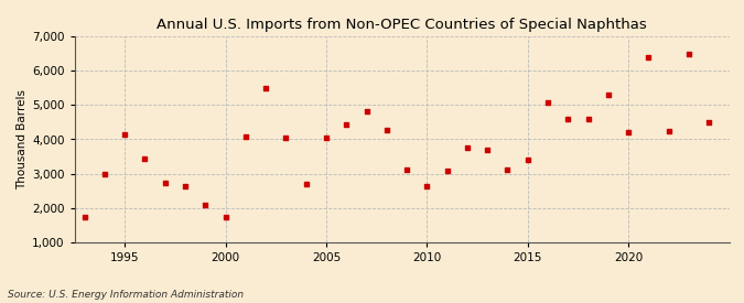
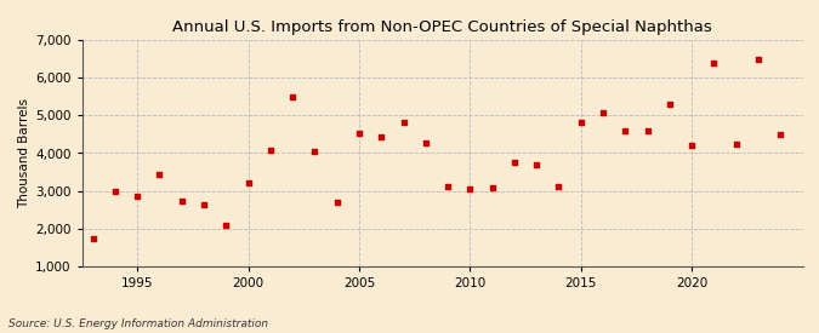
1995: 4,150 -> 2,870
2000: 1,750 -> 3,200
2005: 4,050 -> 4,540
2010: 2,650 -> 3,050
2015: 3,400 -> 4,820
